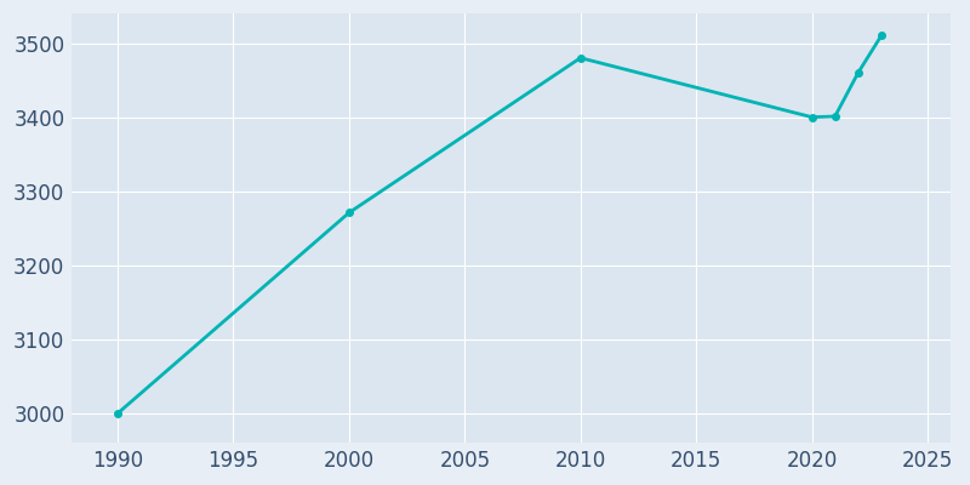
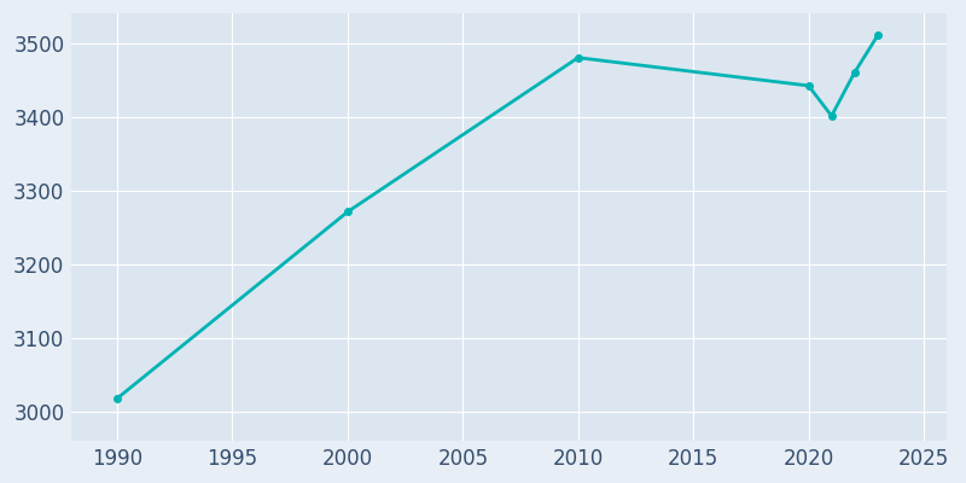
1990: 3000 -> 3018
2020: 3400 -> 3442
